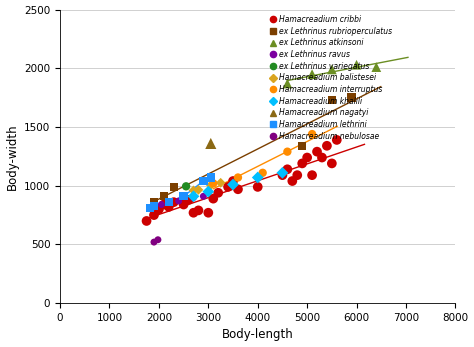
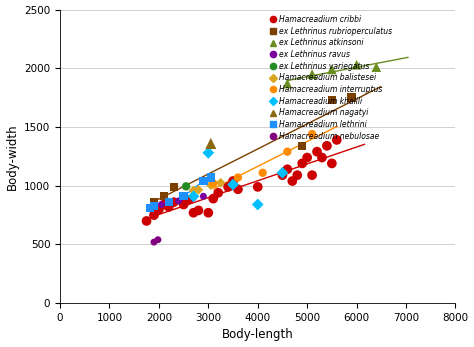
Hamacreadium khalili/3000: 950 -> 1280
Hamacreadium khalili/4000: 1070 -> 840
